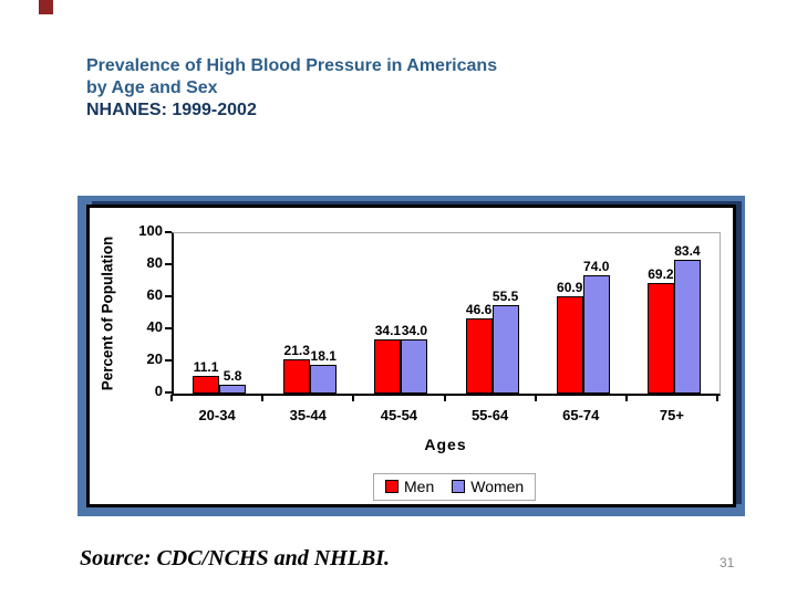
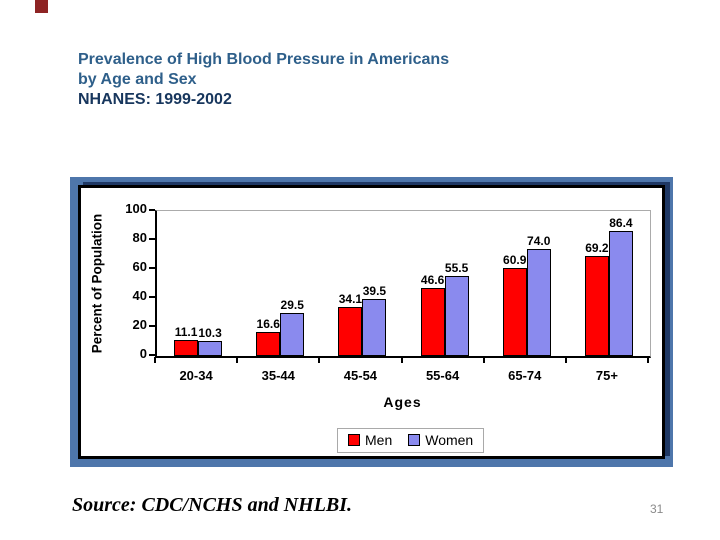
Women/20-34: 5.8 -> 10.3
Men/35-44: 21.3 -> 16.6
Women/35-44: 18.1 -> 29.5
Women/45-54: 34.0 -> 39.5
Women/75+: 83.4 -> 86.4
